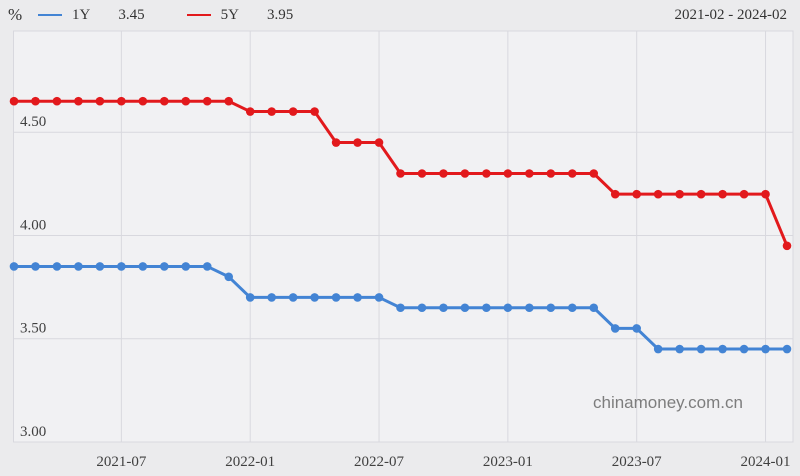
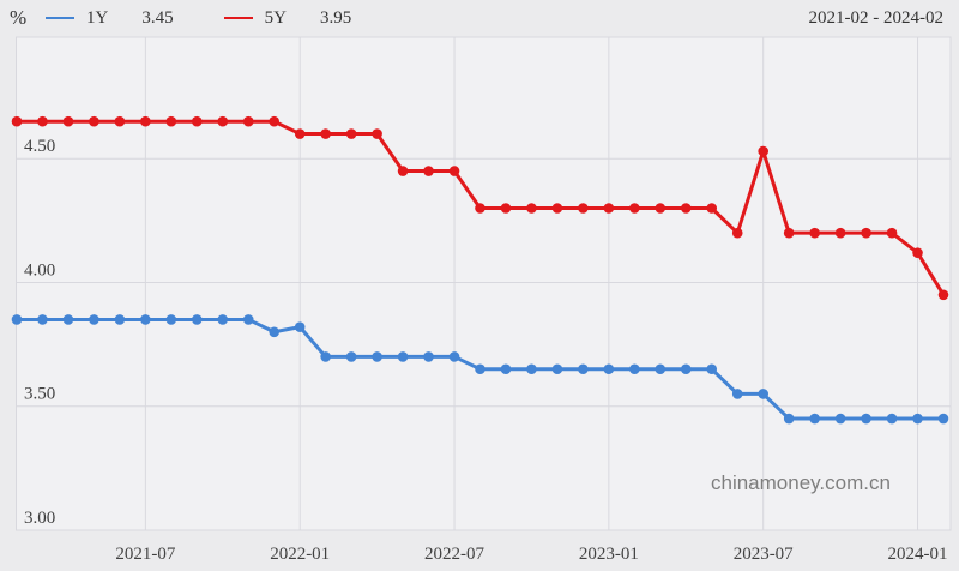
1Y/2022-01: 3.70 -> 3.82
5Y/2023-07: 4.20 -> 4.53
5Y/2024-01: 4.20 -> 4.12
